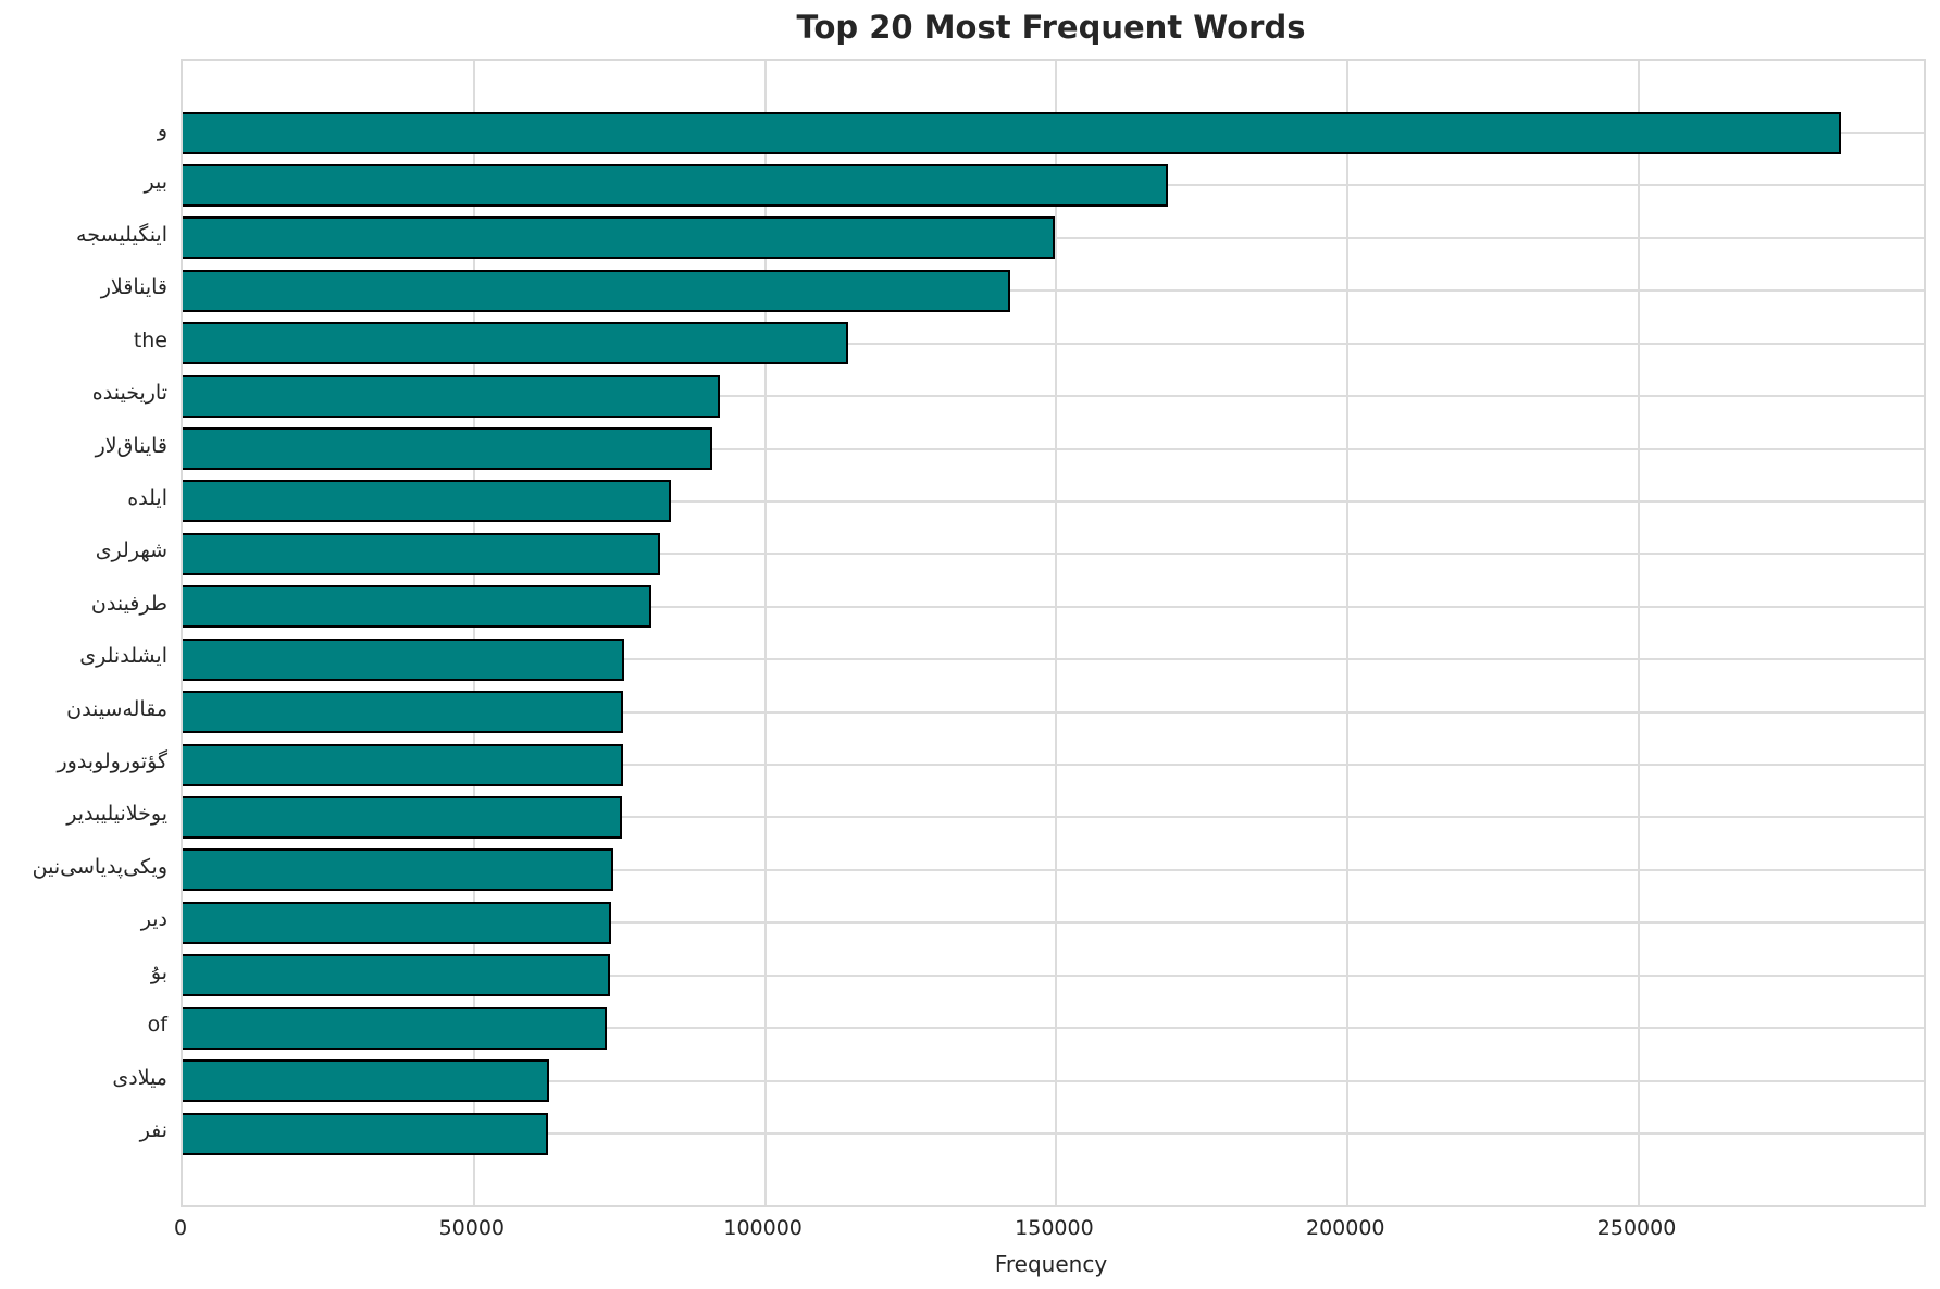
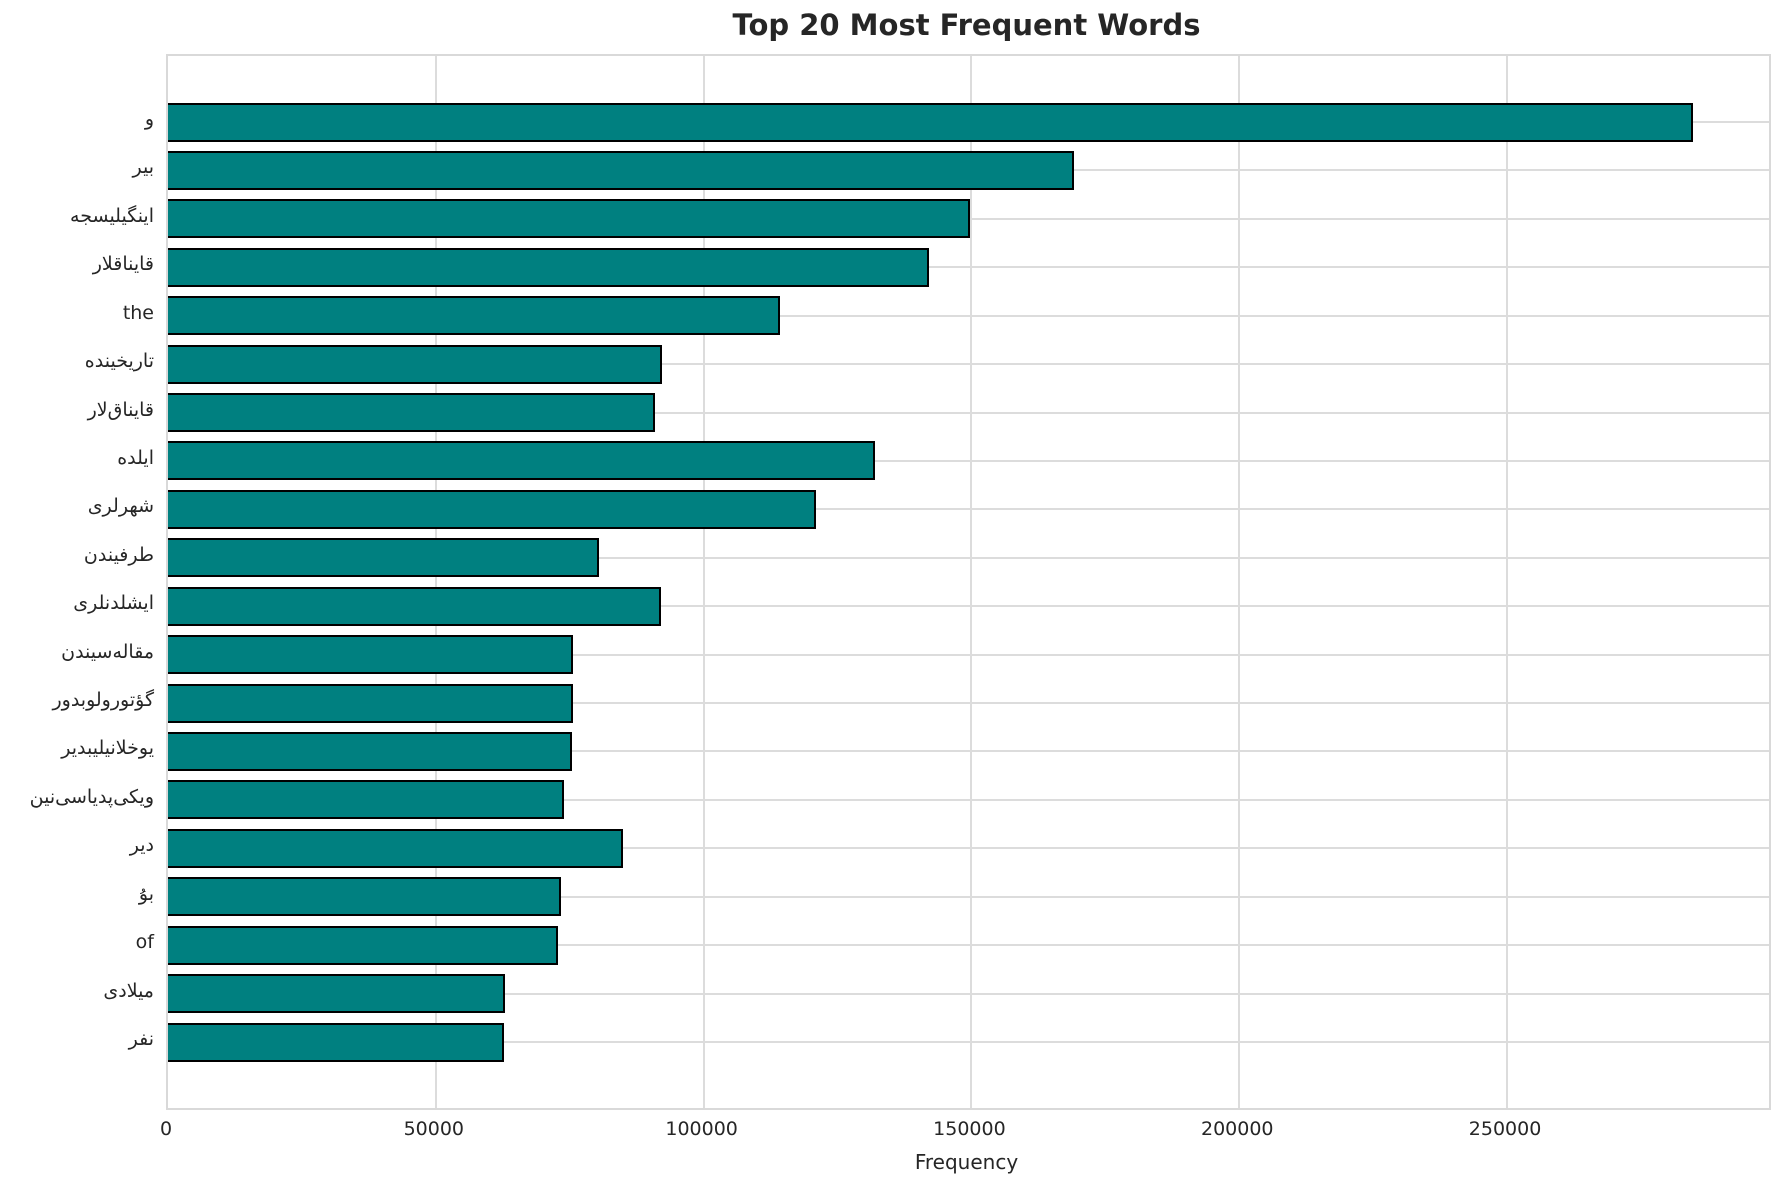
ایلده: 84000 -> 132000
شهرلری: 82000 -> 121000
ایشلدنلری: 76000 -> 92000
دیر: 74000 -> 85000
